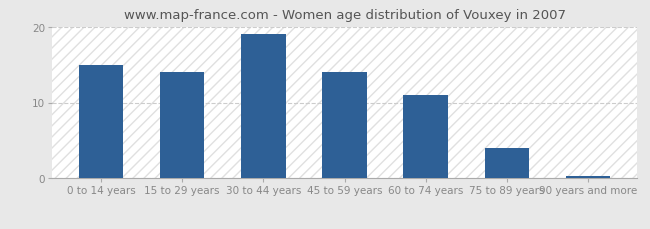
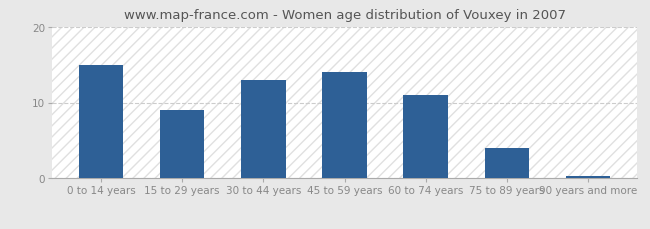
15 to 29 years: 14.0 -> 9.0
30 to 44 years: 19.0 -> 13.0
